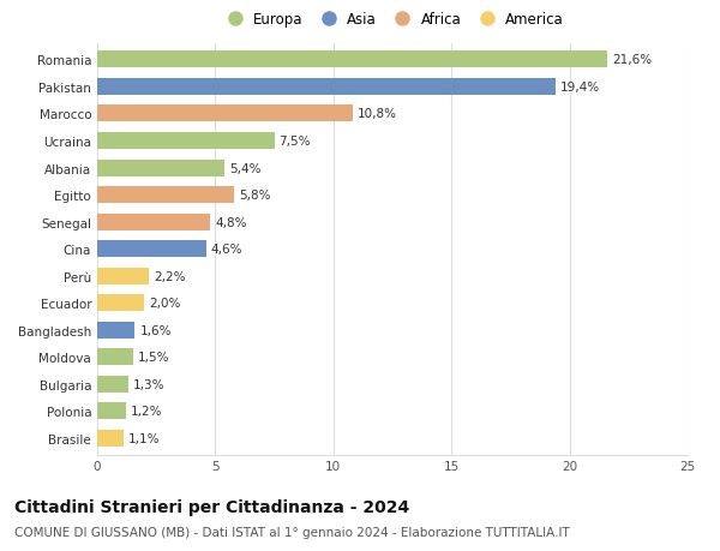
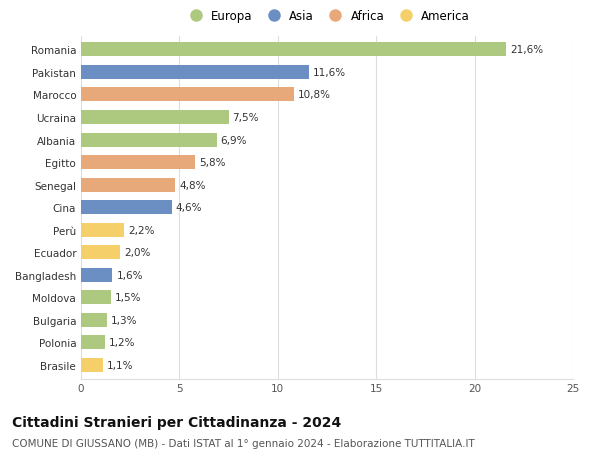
Pakistan: 19,4% -> 11,6%
Albania: 5,4% -> 6,9%
